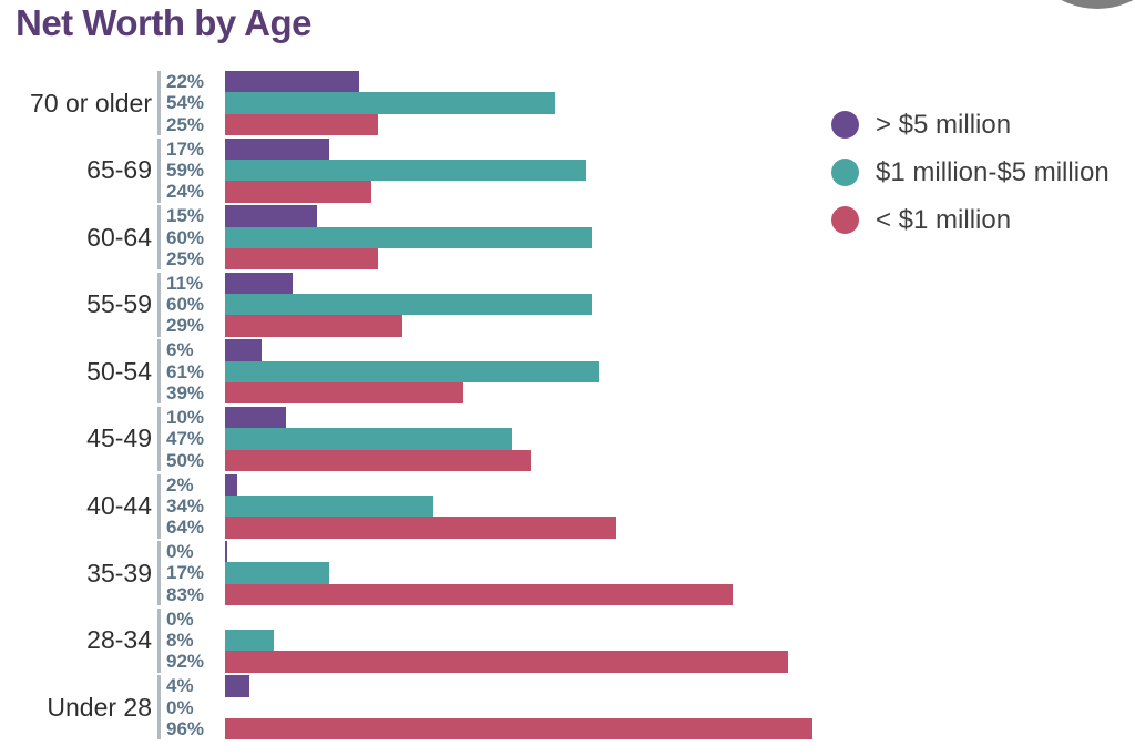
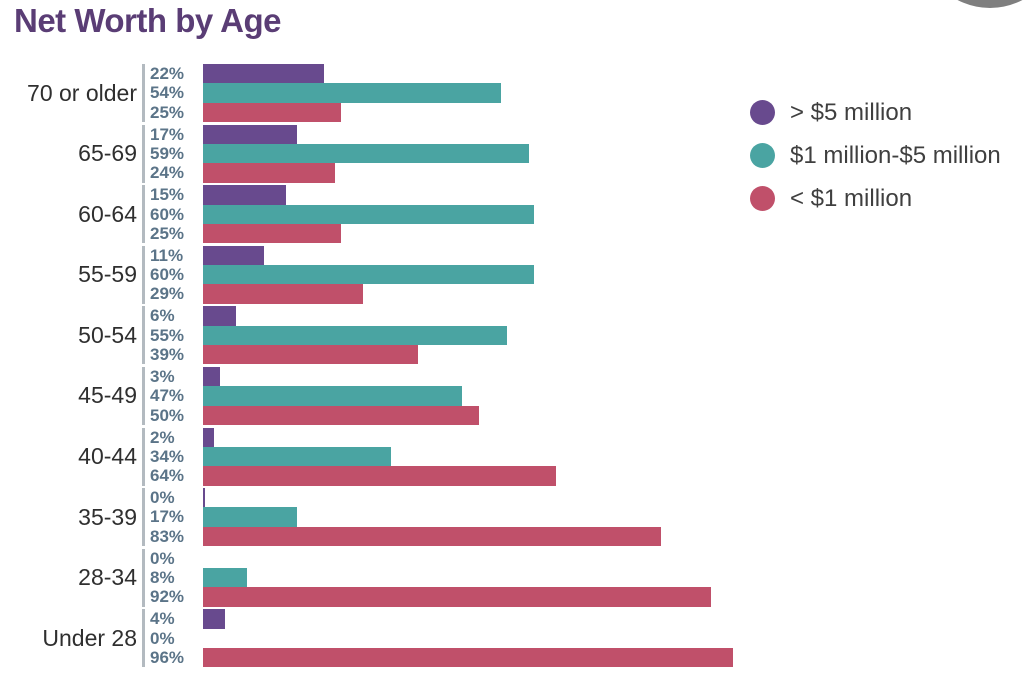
$1 million-$5 million/50-54: 61% -> 55%
> $5 million/45-49: 10% -> 3%
